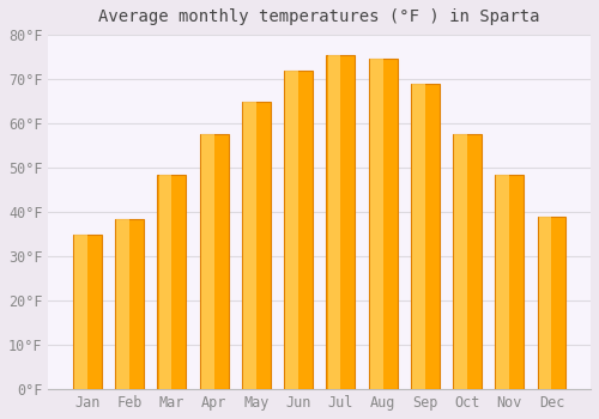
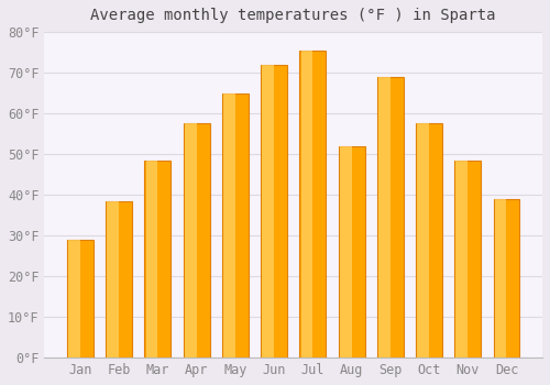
Jan: 35.0°F -> 29.0°F
Aug: 74.5°F -> 52.0°F
